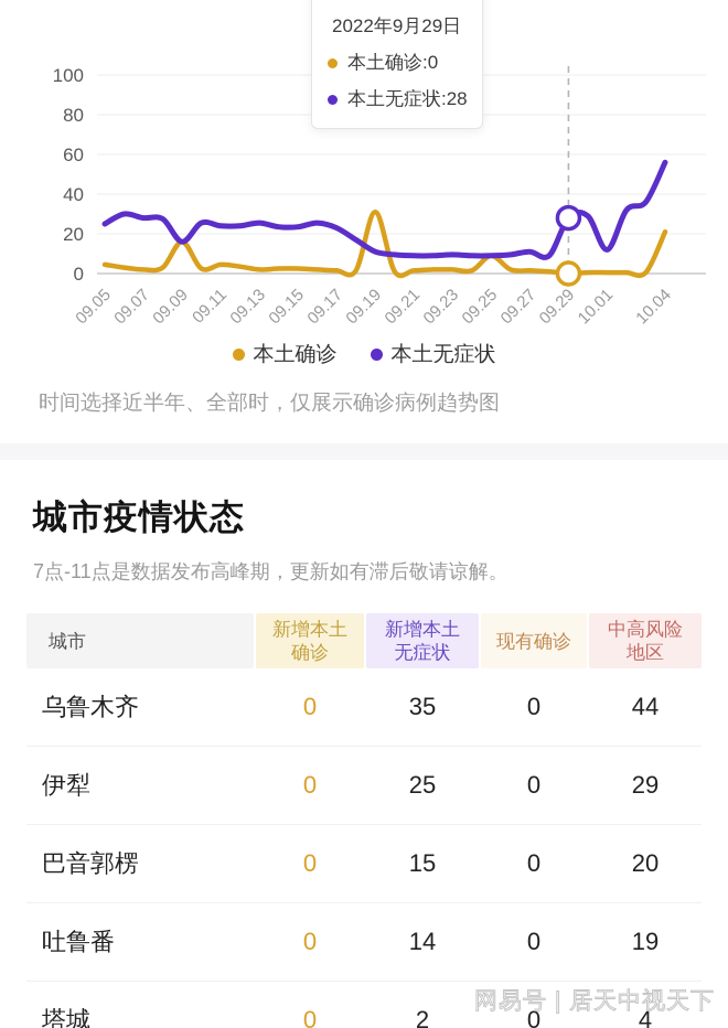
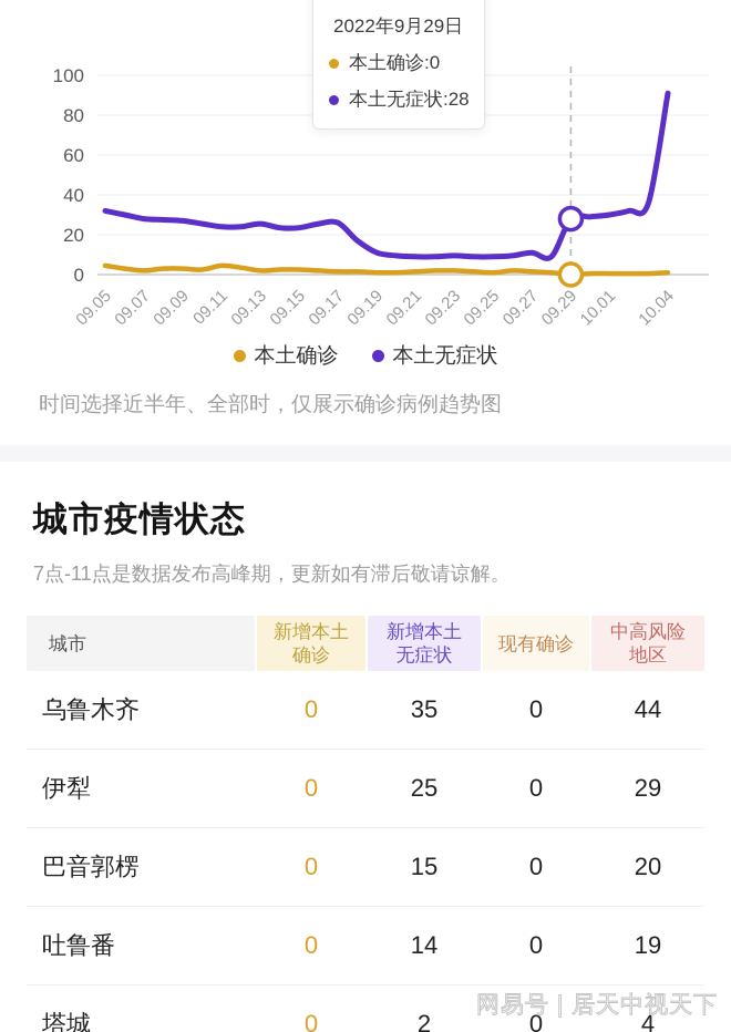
本土无症状/09.05: 25 -> 32
本土确诊/09.09: 16 -> 3
本土无症状/09.09: 16 -> 27
本土无症状/09.17: 23 -> 26
本土确诊/09.19: 31 -> 1
本土确诊/09.25: 9 -> 1
本土无症状/10.01: 12 -> 30
本土确诊/10.04: 21 -> 1
本土无症状/10.04: 56 -> 91
